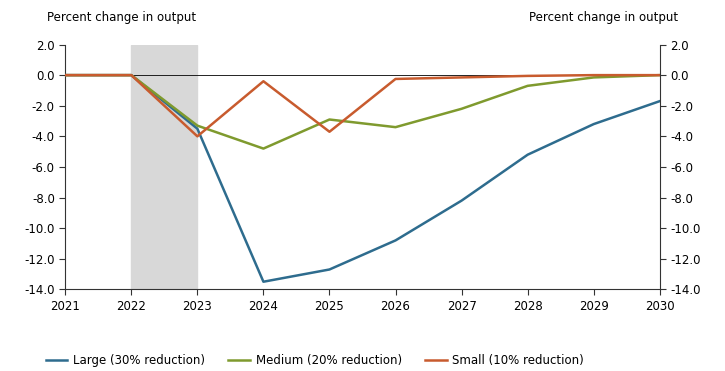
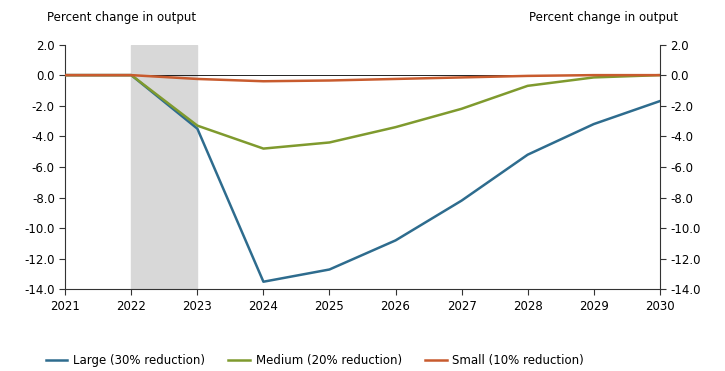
Small (10% reduction)/2023: -4.0 -> -0.2
Medium (20% reduction)/2025: -2.9 -> -4.4
Small (10% reduction)/2025: -3.7 -> -0.3
